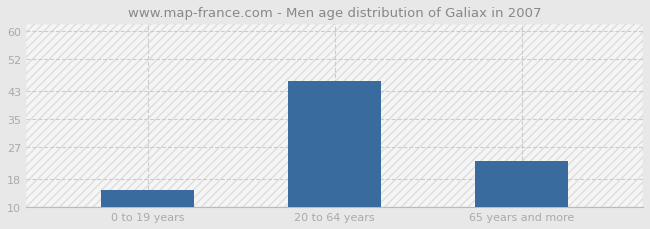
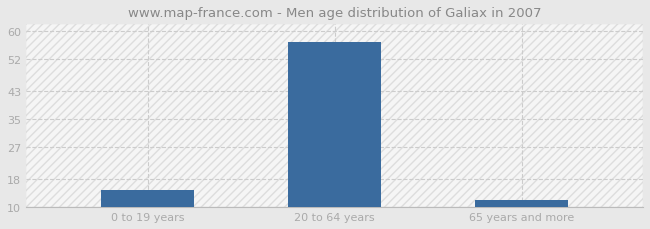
20 to 64 years: 46 -> 57
65 years and more: 23 -> 12
